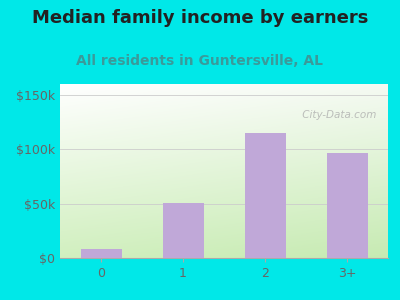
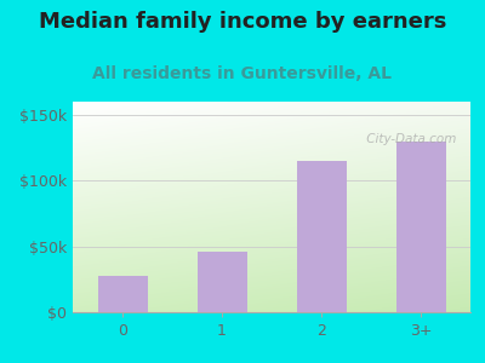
0: $8k -> $28k
1: $51k -> $46k
3+: $97k -> $130k
